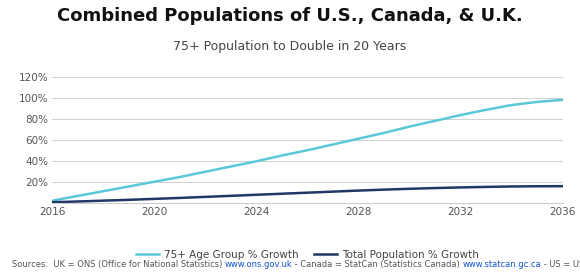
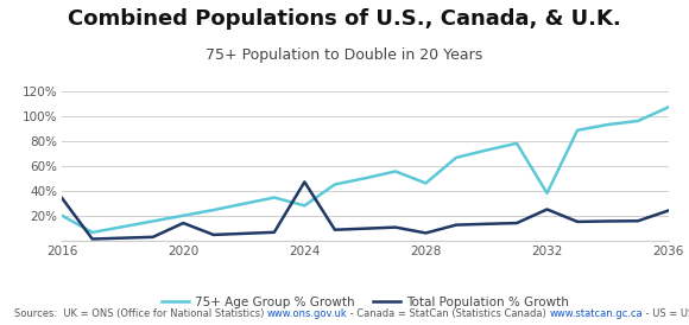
75+ Age Group % Growth/2016: 2% -> 20%
Total Population % Growth/2016: 0% -> 34%
Total Population % Growth/2020: 4% -> 14%
75+ Age Group % Growth/2024: 40% -> 28%
Total Population % Growth/2024: 8% -> 47%
75+ Age Group % Growth/2028: 61% -> 46%
Total Population % Growth/2028: 12% -> 6%
75+ Age Group % Growth/2032: 84% -> 38%
Total Population % Growth/2032: 15% -> 25%
75+ Age Group % Growth/2036: 98% -> 107%
Total Population % Growth/2036: 16% -> 24%
